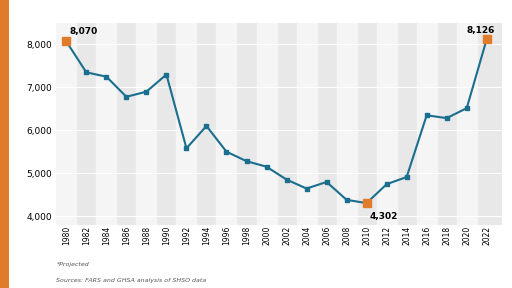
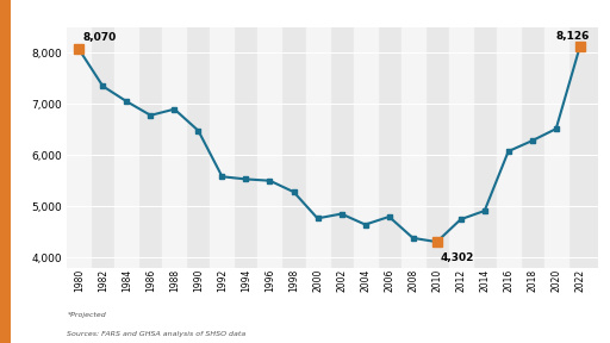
1984: 7,250 -> 7,050
1990: 7,300 -> 6,480
1994: 6,100 -> 5,530
2000: 5,150 -> 4,760
2016: 6,350 -> 6,080
